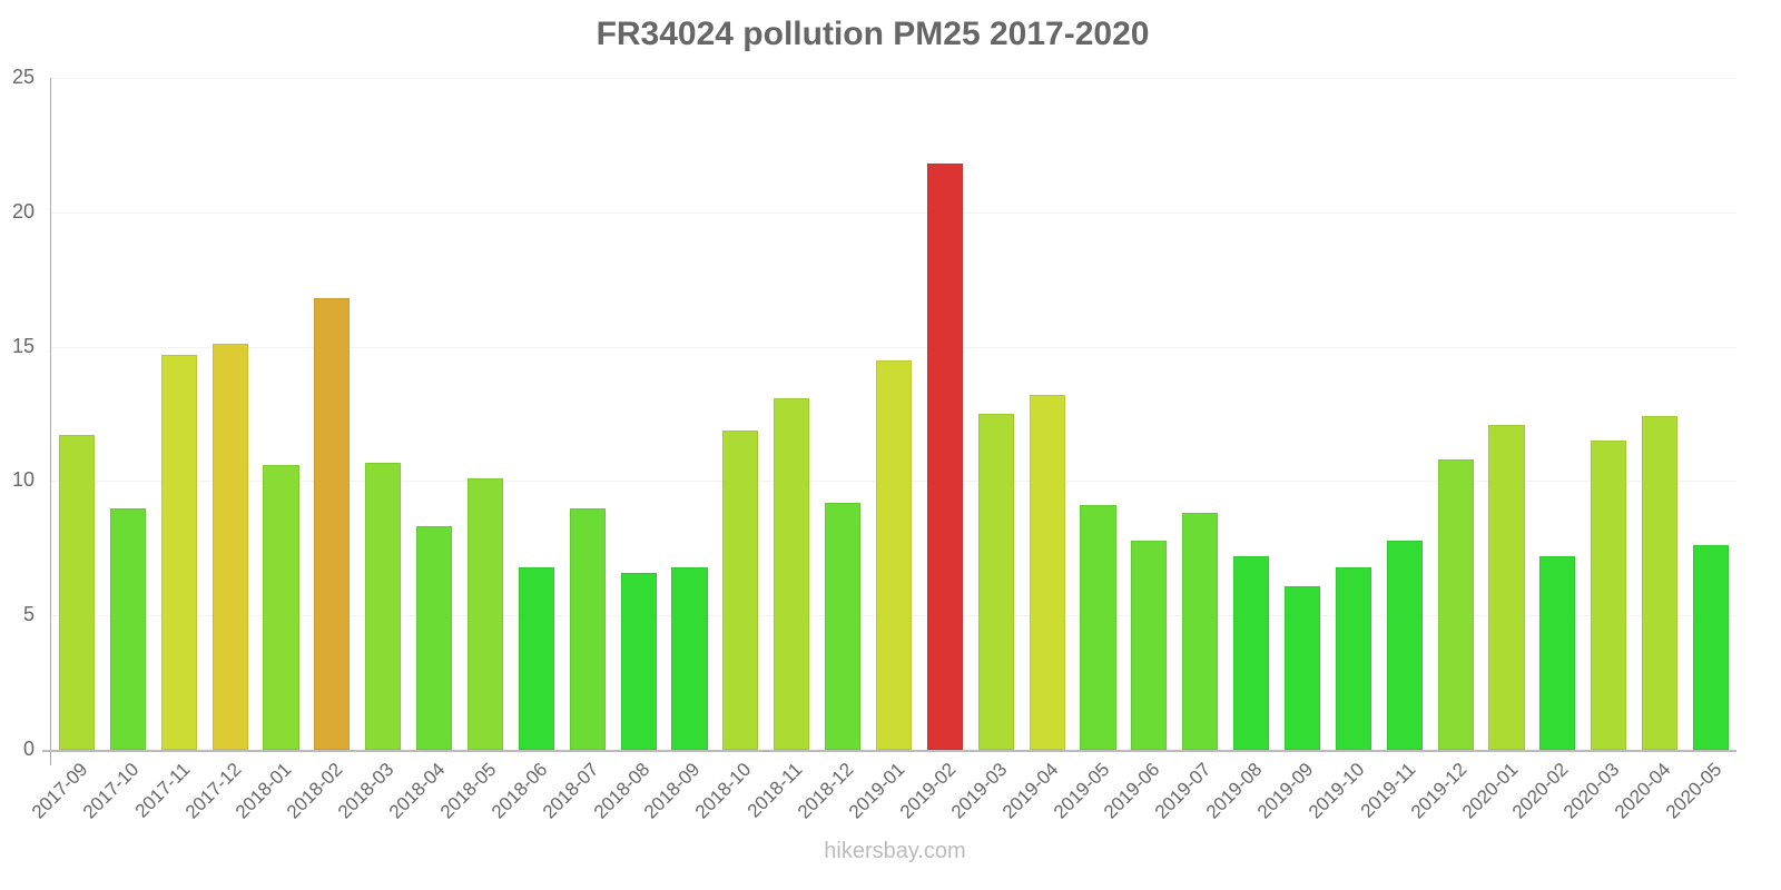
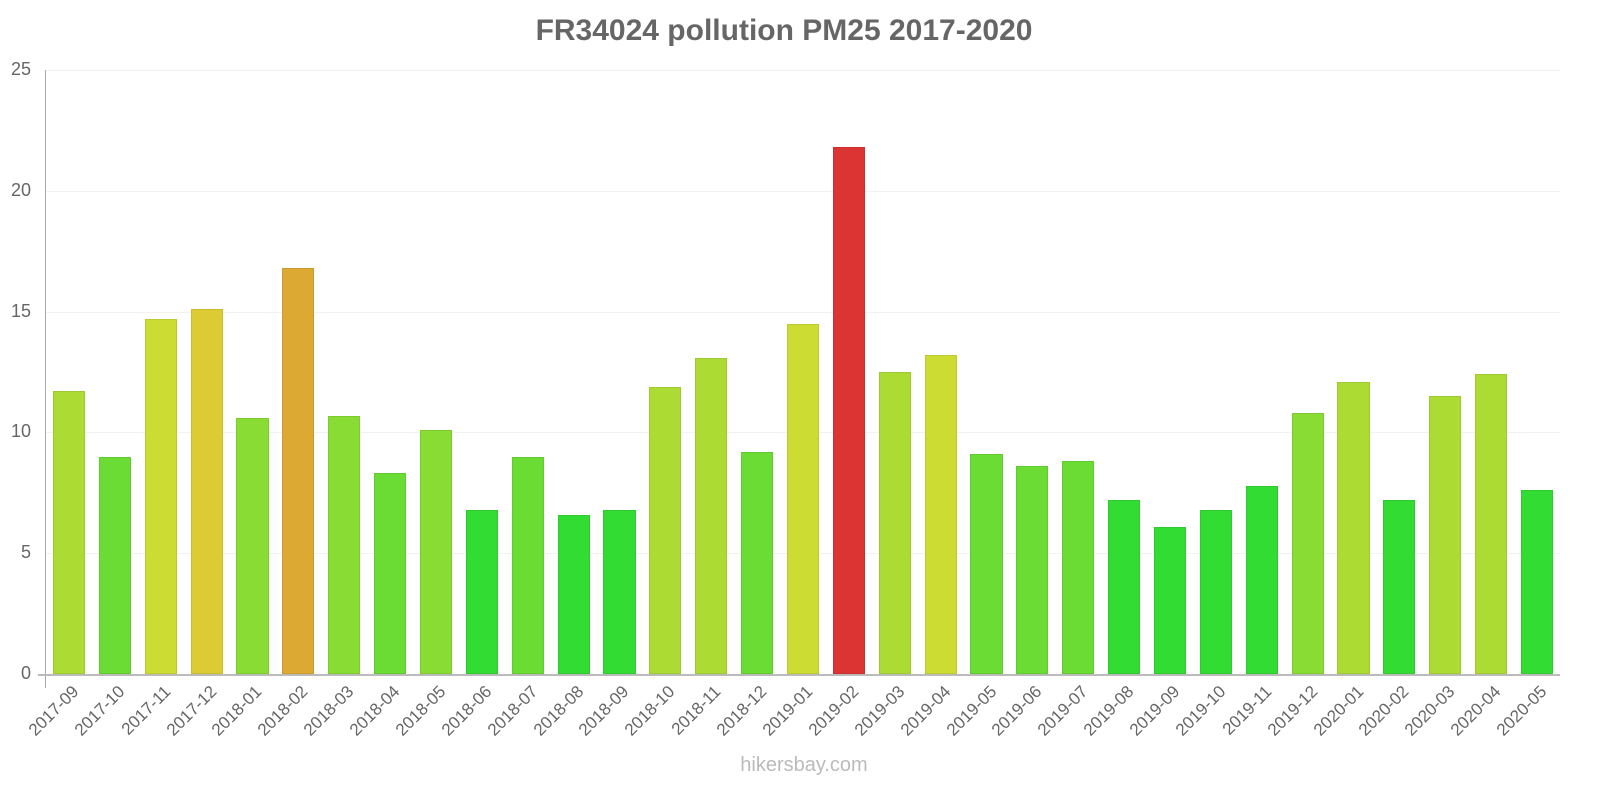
2019-06: 7.8 -> 8.6
